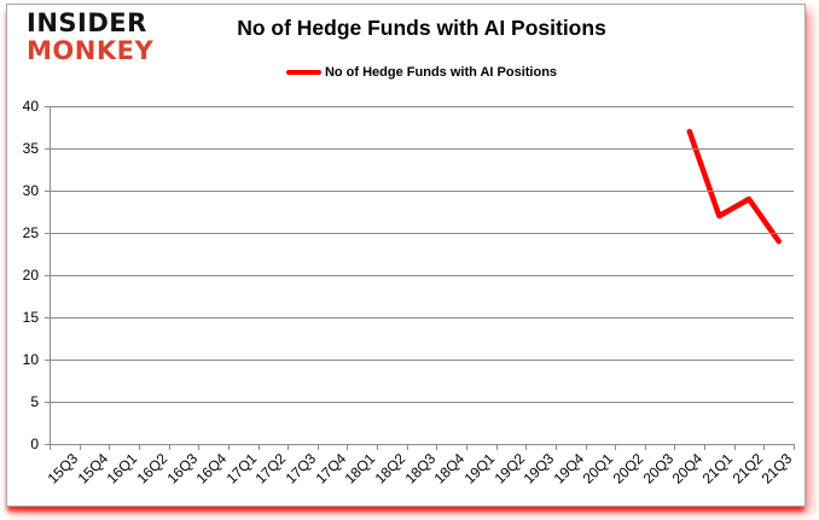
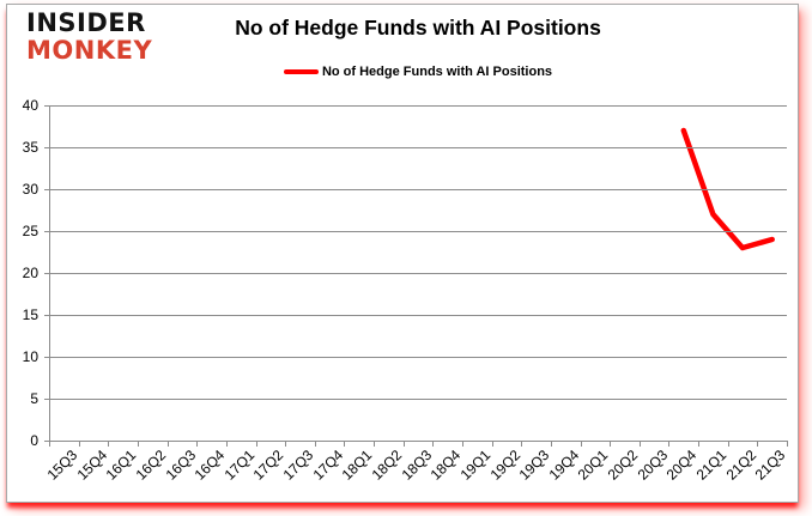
21Q2: 29 -> 23
